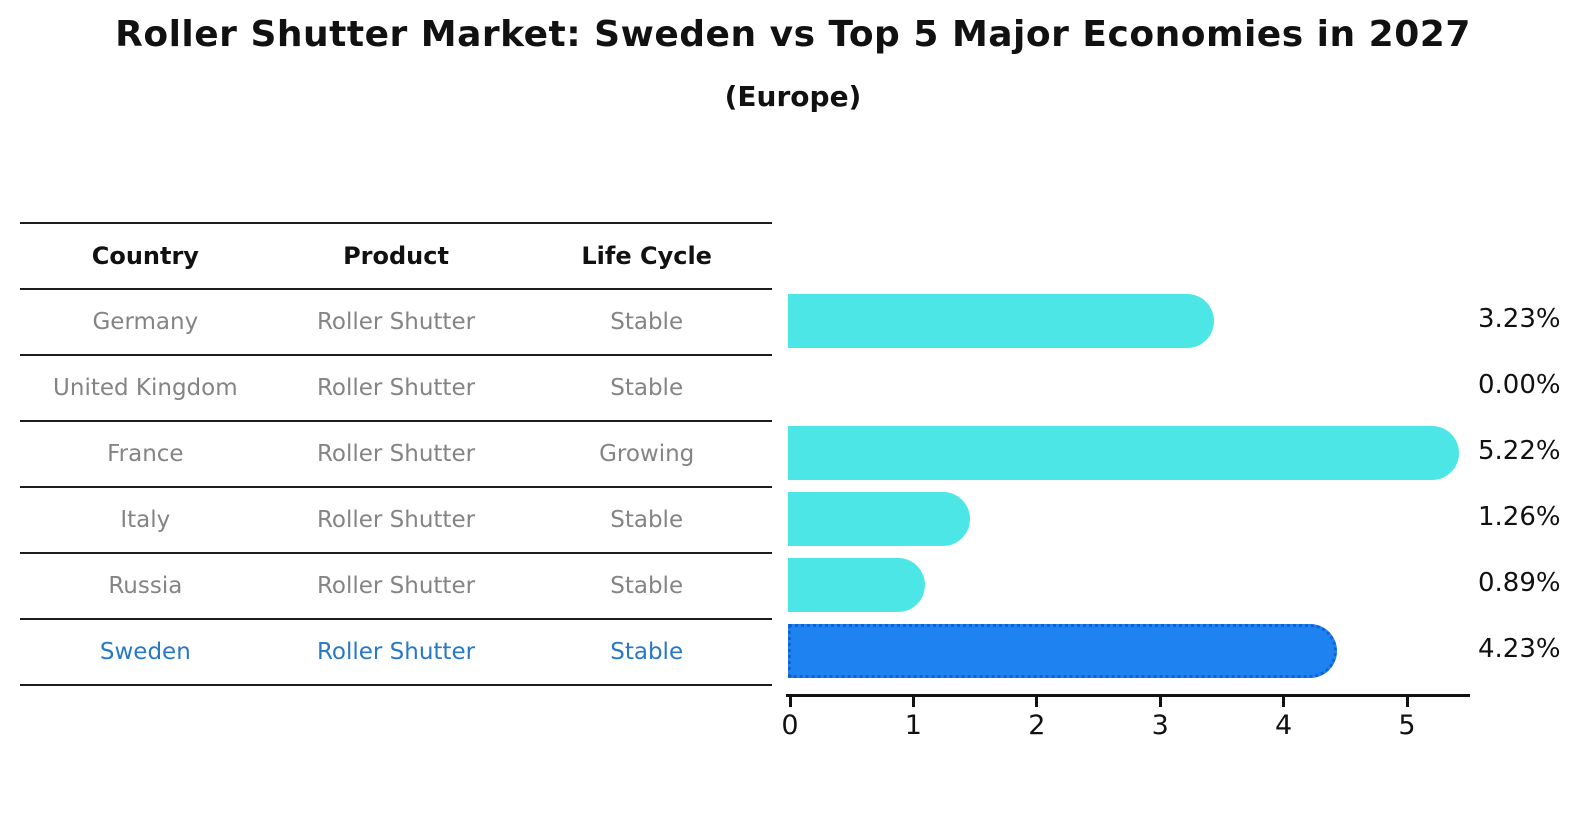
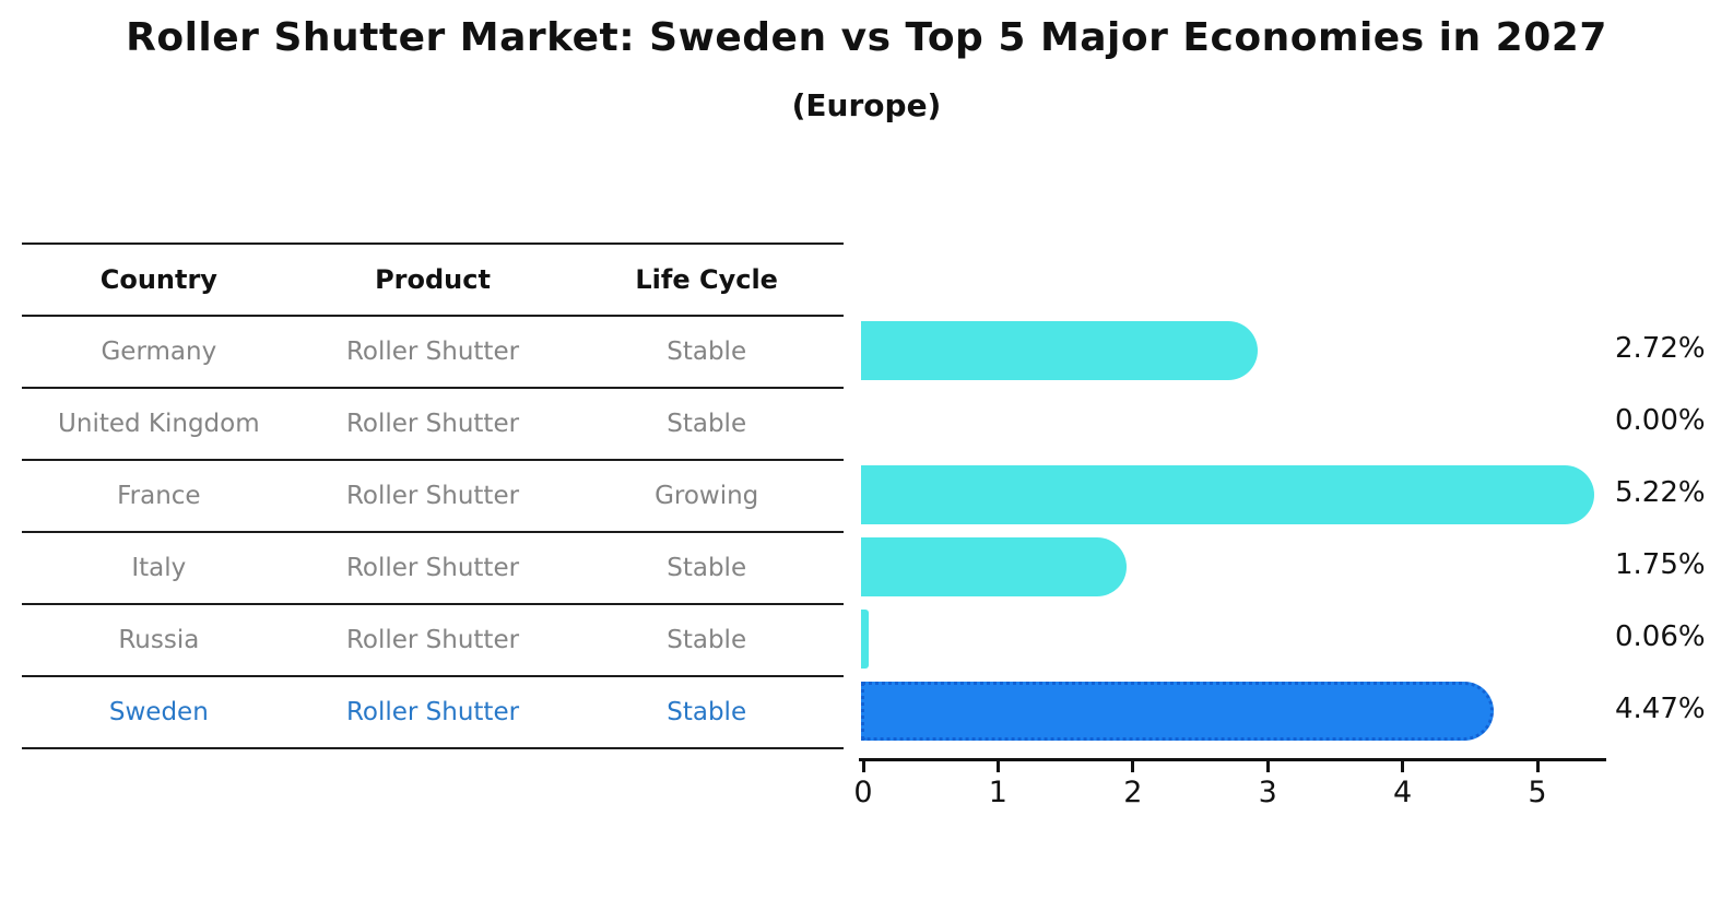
Germany: 3.23% -> 2.72%
Italy: 1.26% -> 1.75%
Russia: 0.89% -> 0.06%
Sweden: 4.23% -> 4.47%
